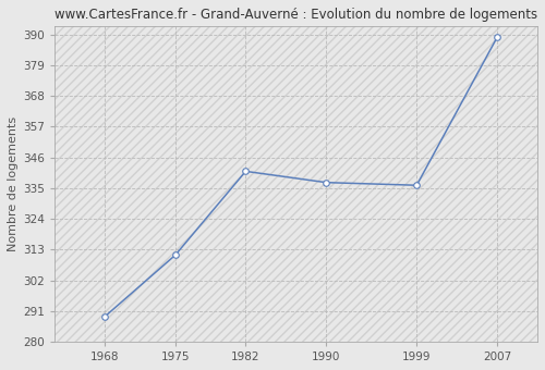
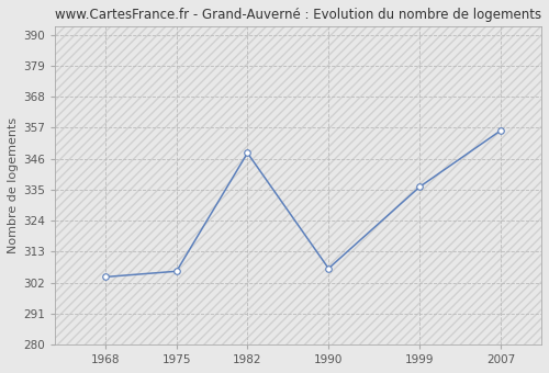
1968: 289 -> 304
1975: 311 -> 306
1982: 341 -> 348
1990: 337 -> 307
2007: 389 -> 356
